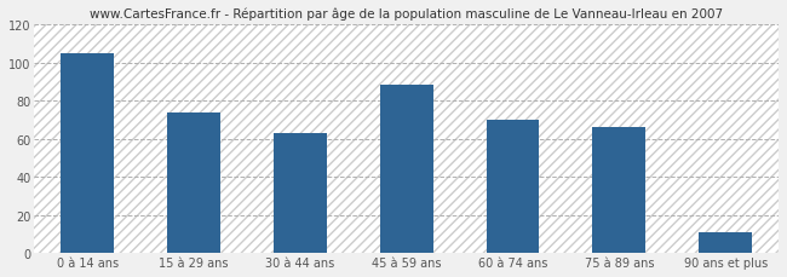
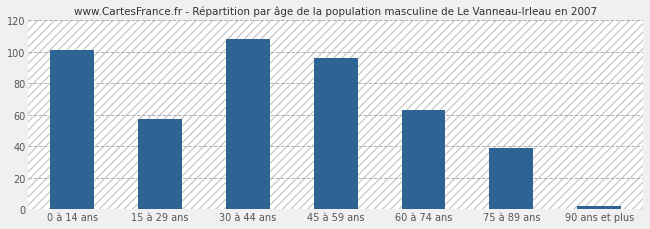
0 à 14 ans: 105 -> 101
15 à 29 ans: 74 -> 57
30 à 44 ans: 63 -> 108
45 à 59 ans: 88 -> 96
60 à 74 ans: 70 -> 63
75 à 89 ans: 66 -> 39
90 ans et plus: 11 -> 2
